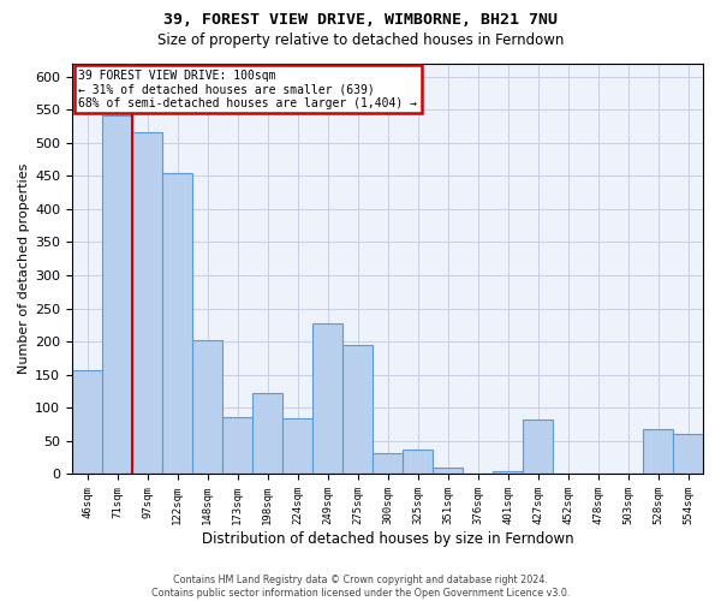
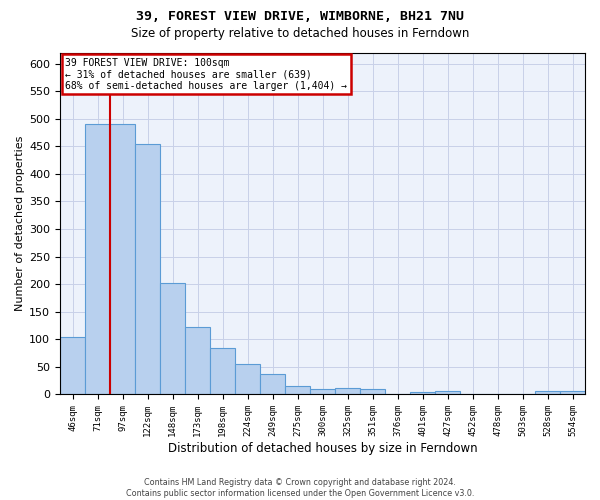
46sqm: 156 -> 105
71sqm: 542 -> 490
97sqm: 516 -> 490
173sqm: 86 -> 122
198sqm: 122 -> 84
224sqm: 84 -> 56
249sqm: 228 -> 38
275sqm: 194 -> 16
300sqm: 32 -> 10
325sqm: 38 -> 11
427sqm: 82 -> 6
528sqm: 68 -> 7
554sqm: 60 -> 6
